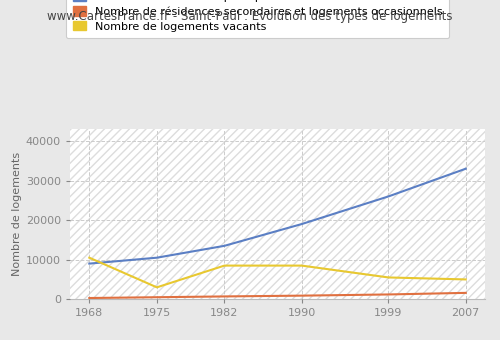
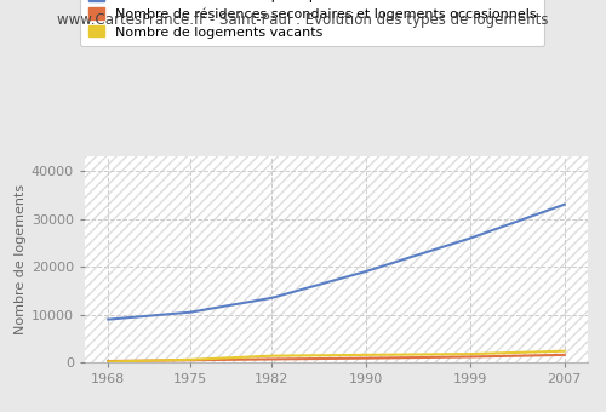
Nombre de logements vacants/1968: 10500 -> 200
Nombre de logements vacants/1975: 3000 -> 600
Nombre de logements vacants/1982: 8500 -> 1400
Nombre de logements vacants/1990: 8500 -> 1600
Nombre de logements vacants/1999: 5500 -> 1800
Nombre de logements vacants/2007: 5000 -> 2400
